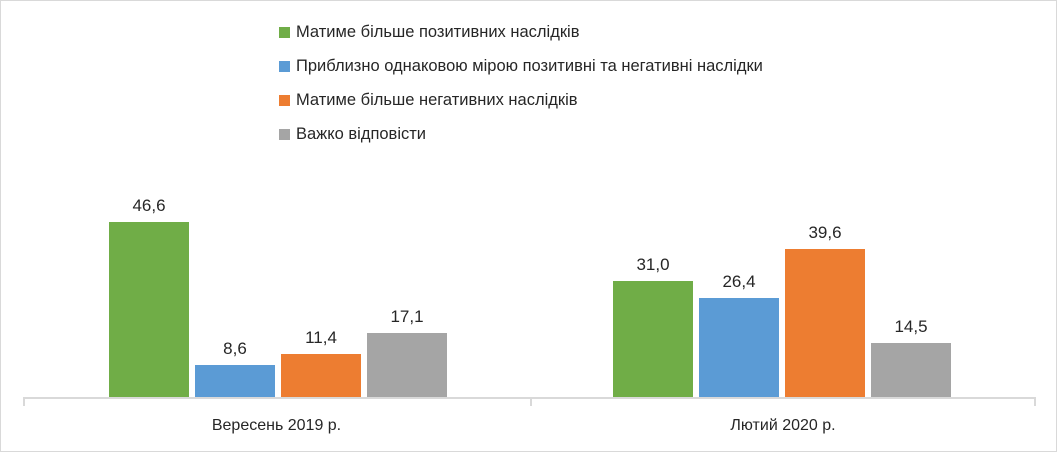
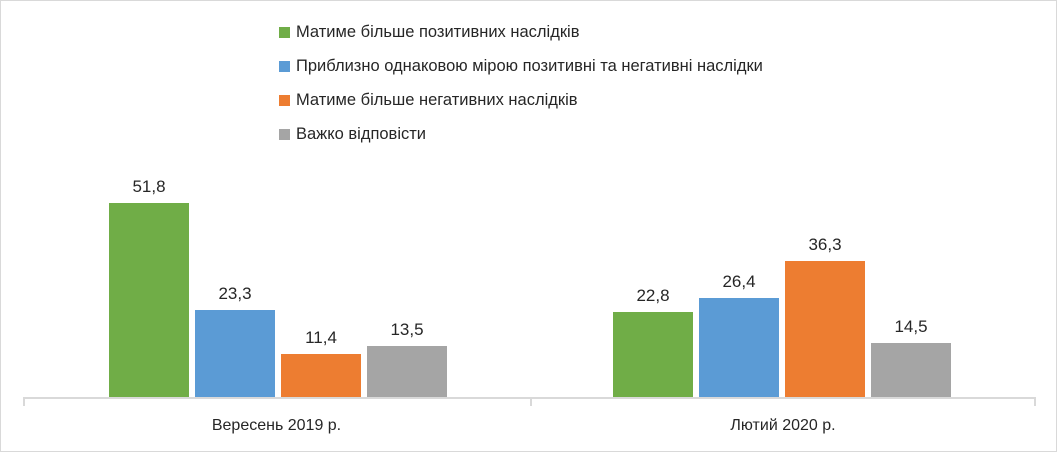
Матиме більше позитивних наслідків/Вересень 2019 р.: 46,6 -> 51,8
Приблизно однаковою мірою позитивні та негативні наслідки/Вересень 2019 р.: 8,6 -> 23,3
Важко відповісти/Вересень 2019 р.: 17,1 -> 13,5
Матиме більше позитивних наслідків/Лютий 2020 р.: 31,0 -> 22,8
Матиме більше негативних наслідків/Лютий 2020 р.: 39,6 -> 36,3
